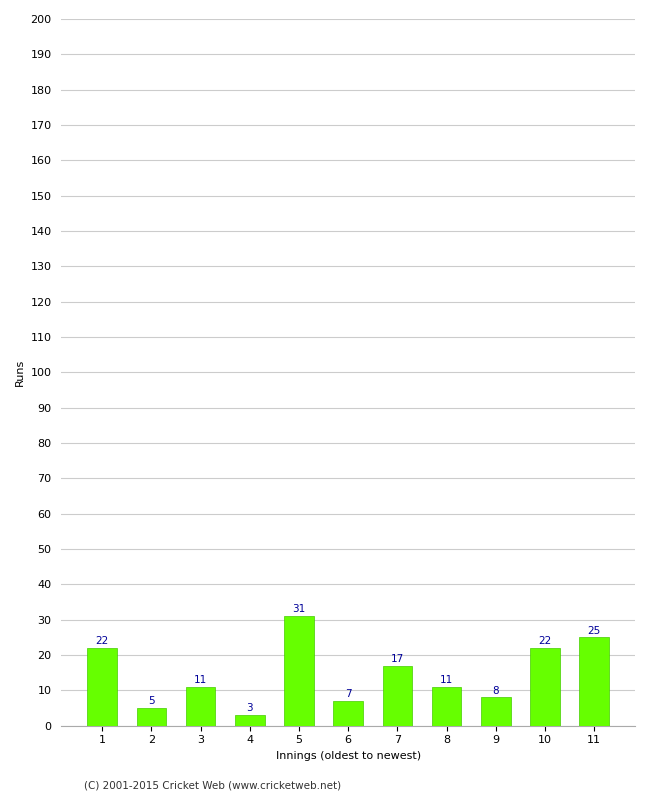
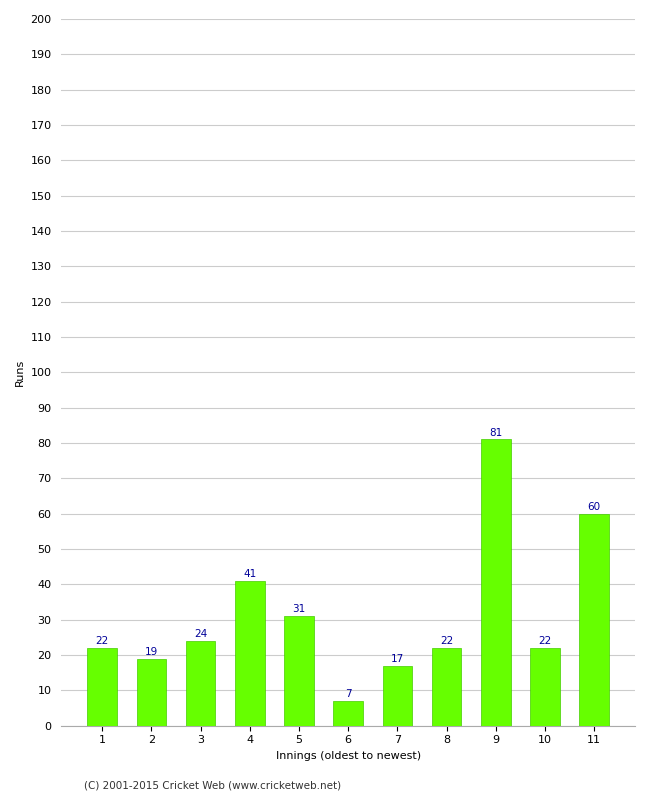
2: 5 -> 19
3: 11 -> 24
4: 3 -> 41
8: 11 -> 22
9: 8 -> 81
11: 25 -> 60
